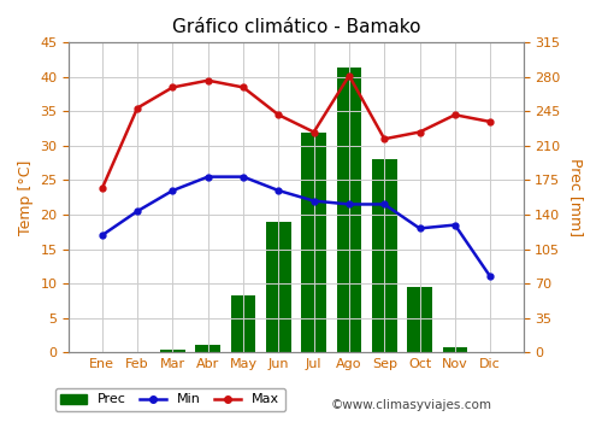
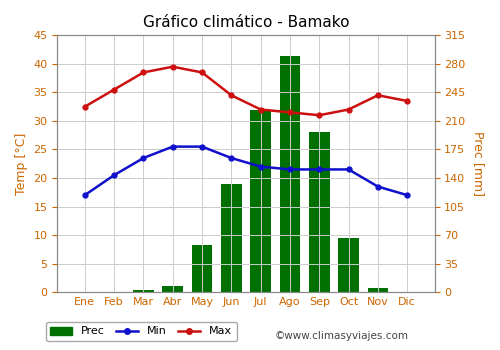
Max/Ene: 23.8 -> 32.5
Max/Ago: 40.2 -> 31.5
Min/Oct: 18.0 -> 21.5
Min/Dic: 11.0 -> 17.0
